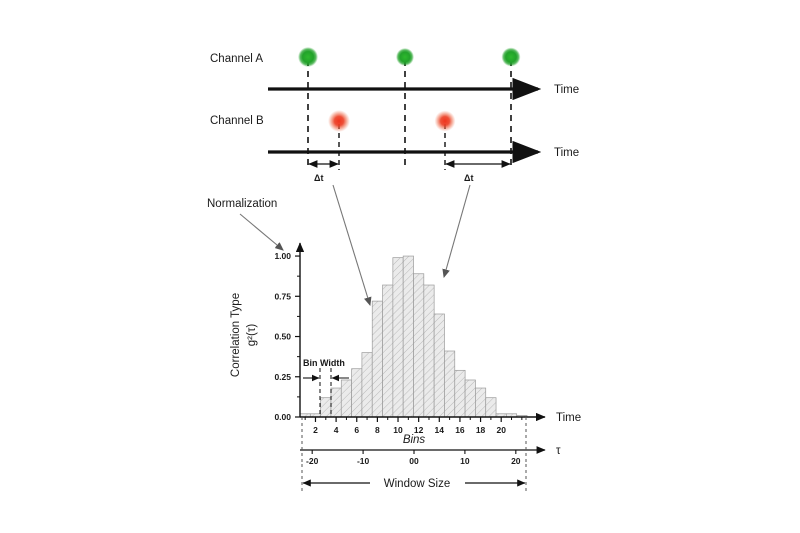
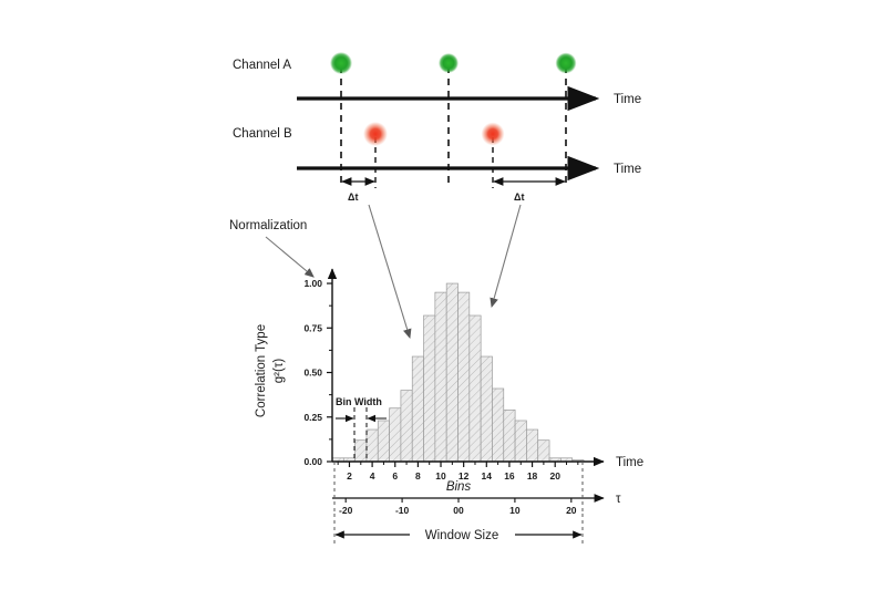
8: 0.72 -> 0.59
10: 0.99 -> 0.95
12: 0.89 -> 0.95
14: 0.64 -> 0.59
